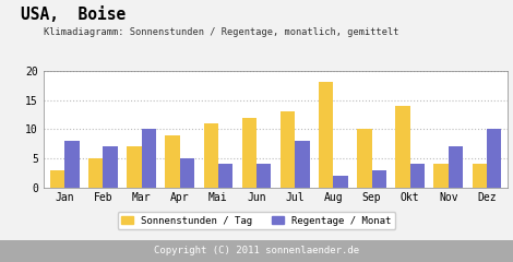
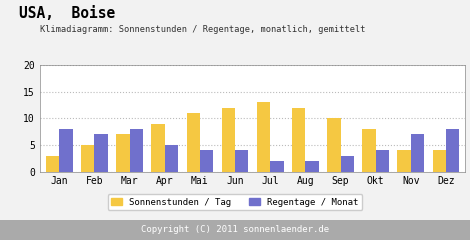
Regentage / Monat/Mar: 10 -> 8
Regentage / Monat/Jul: 8 -> 2
Sonnenstunden / Tag/Aug: 18 -> 12
Sonnenstunden / Tag/Okt: 14 -> 8
Regentage / Monat/Dez: 10 -> 8
